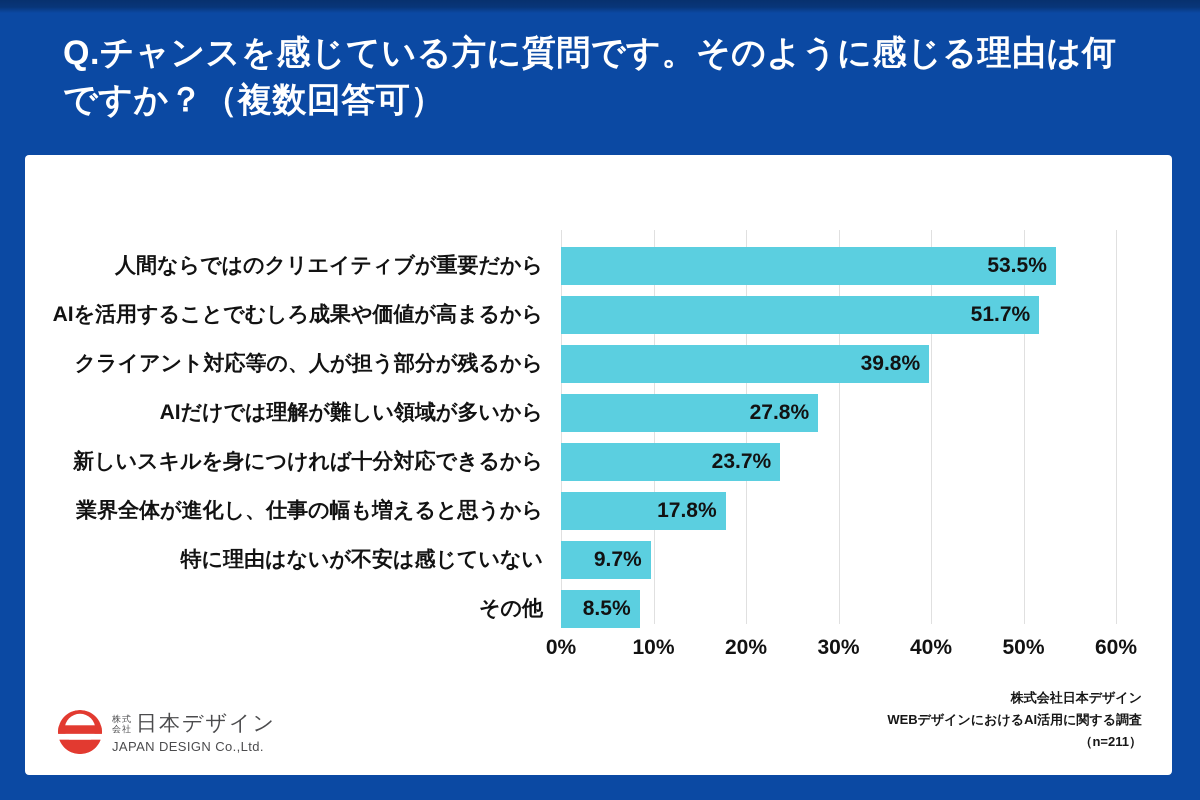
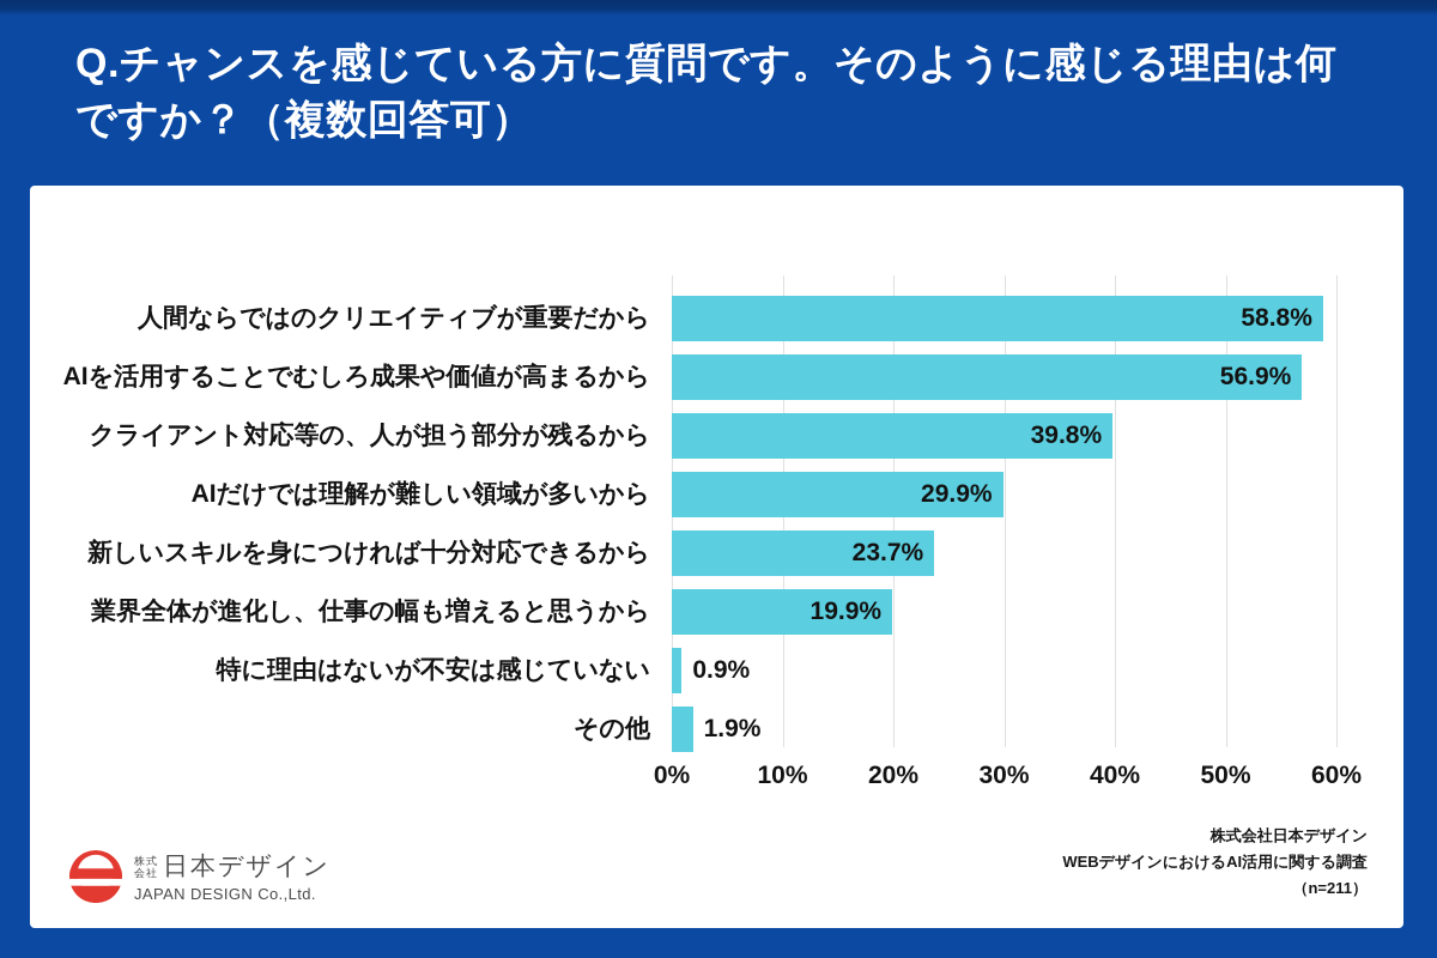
人間ならではのクリエイティブが重要だから: 53.5% -> 58.8%
AIを活用することでむしろ成果や価値が高まるから: 51.7% -> 56.9%
AIだけでは理解が難しい領域が多いから: 27.8% -> 29.9%
業界全体が進化し、仕事の幅も増えると思うから: 17.8% -> 19.9%
特に理由はないが不安は感じていない: 9.7% -> 0.9%
その他: 8.5% -> 1.9%
